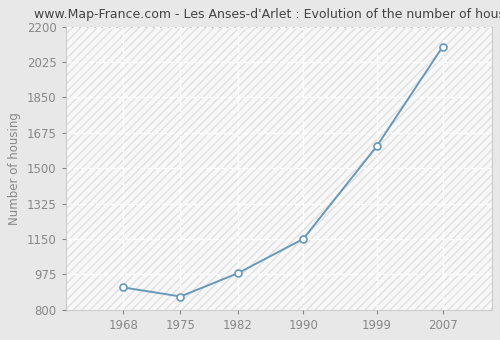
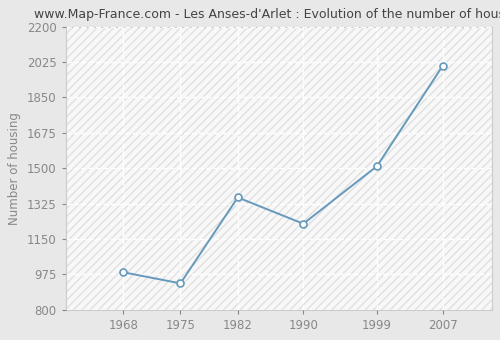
1968: 910 -> 985
1975: 865 -> 930
1982: 980 -> 1355
1990: 1150 -> 1225
1999: 1610 -> 1510
2007: 2100 -> 2005
